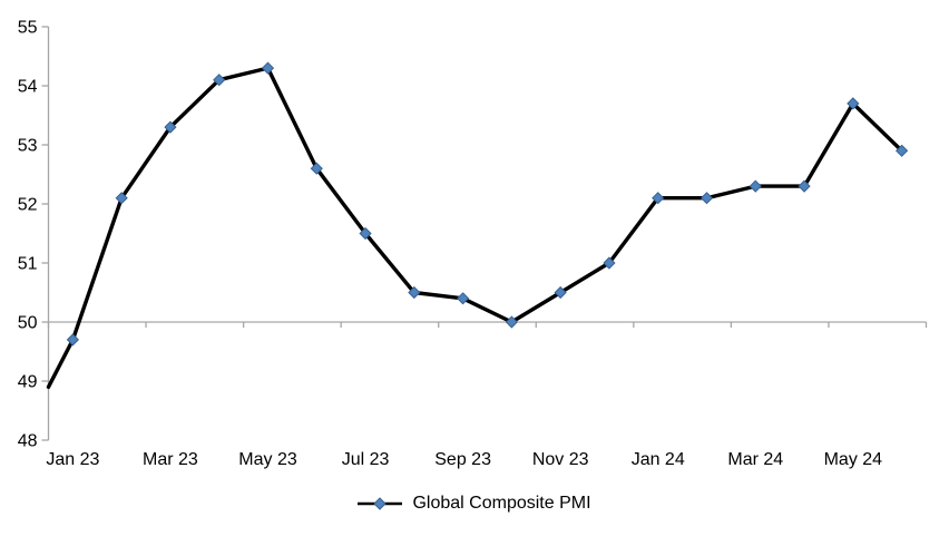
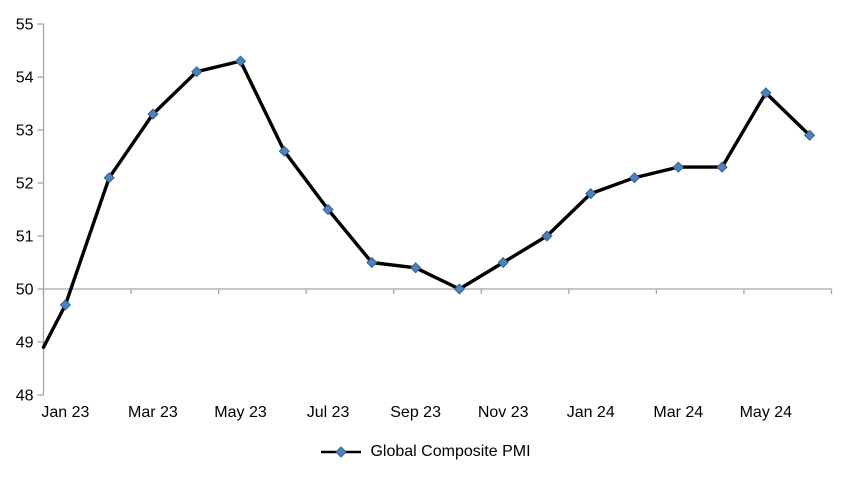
Jan 24: 52.1 -> 51.8
